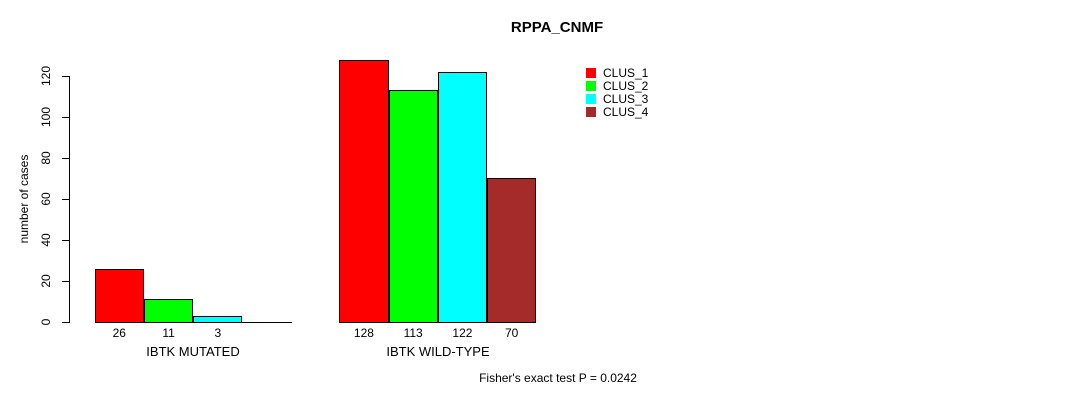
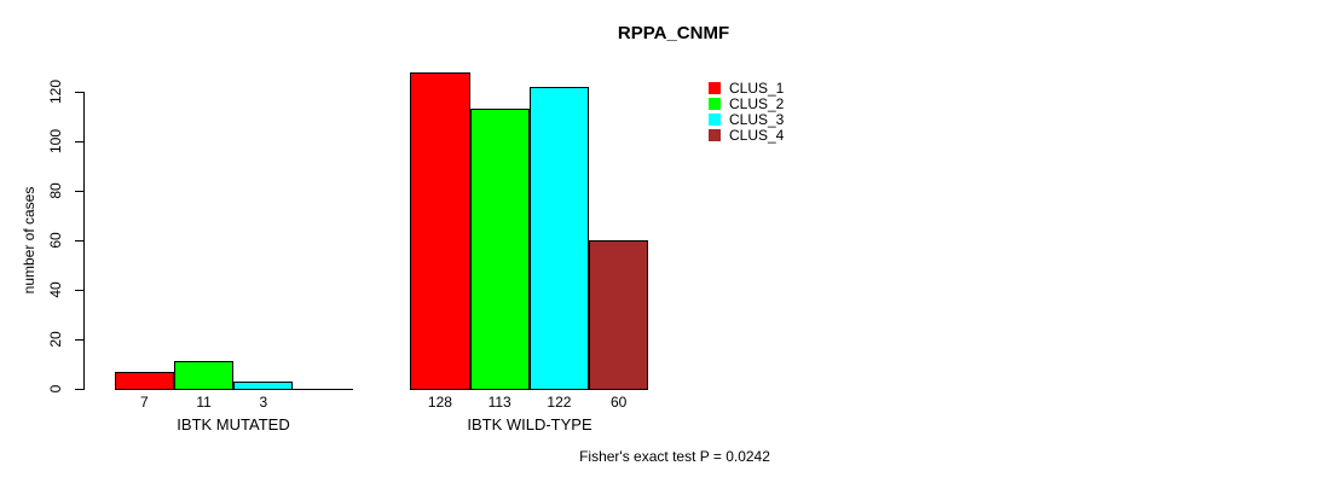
CLUS_1/IBTK MUTATED: 26 -> 7
CLUS_4/IBTK WILD-TYPE: 70 -> 60
